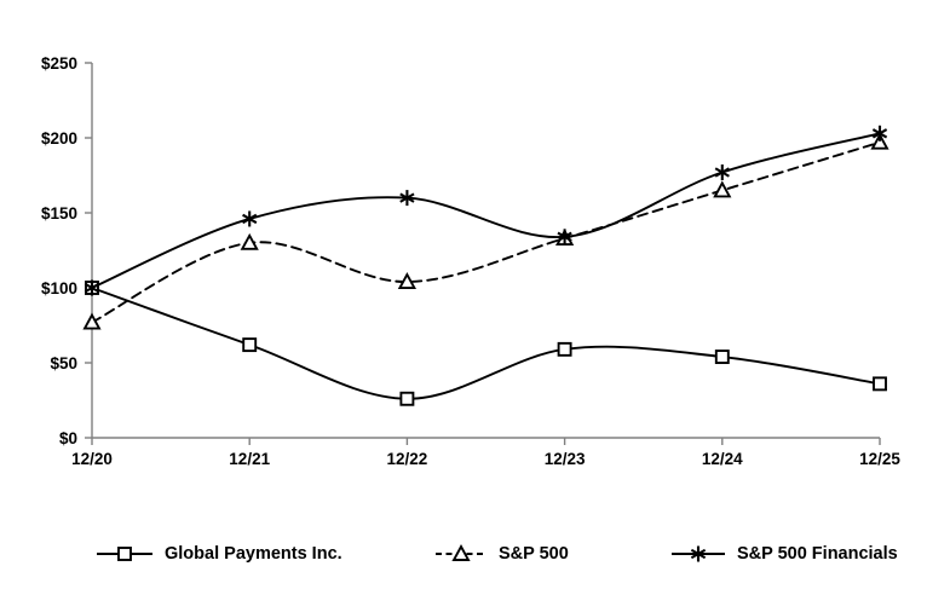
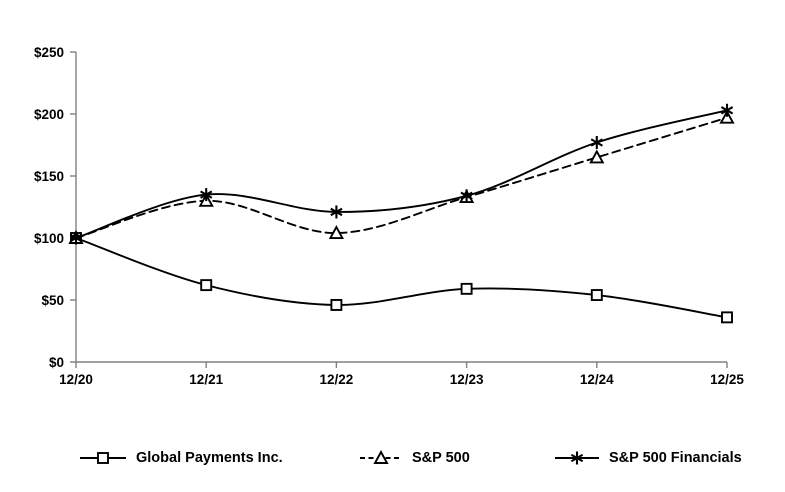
S&P 500/12/20: $77 -> $100
S&P 500 Financials/12/21: $146 -> $135
Global Payments Inc./12/22: $26 -> $46
S&P 500 Financials/12/22: $160 -> $121
